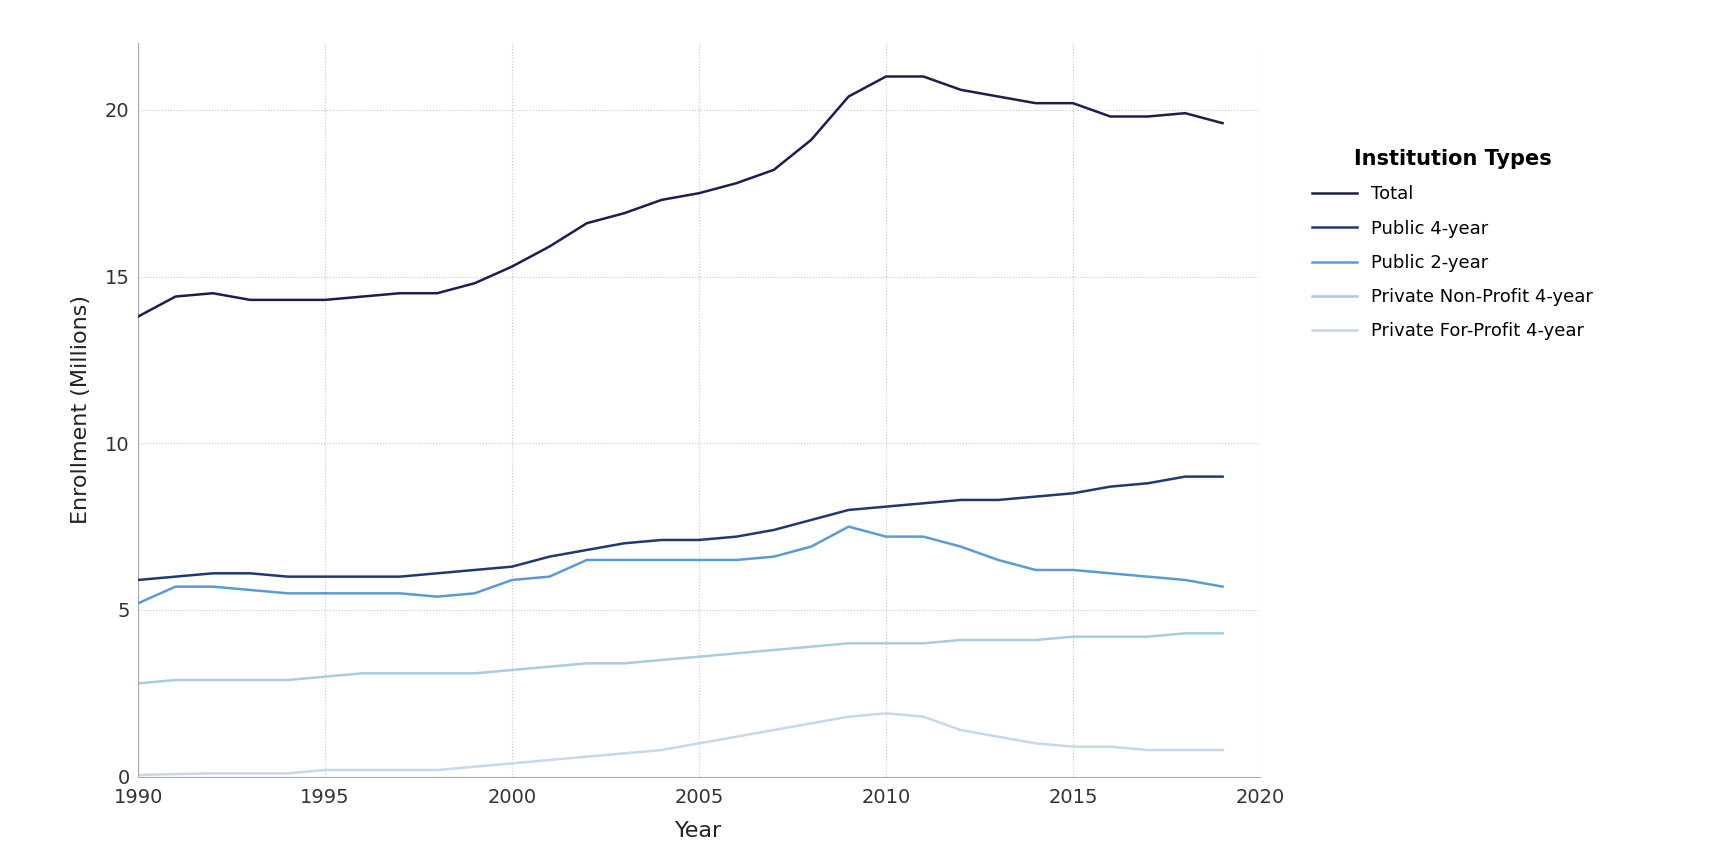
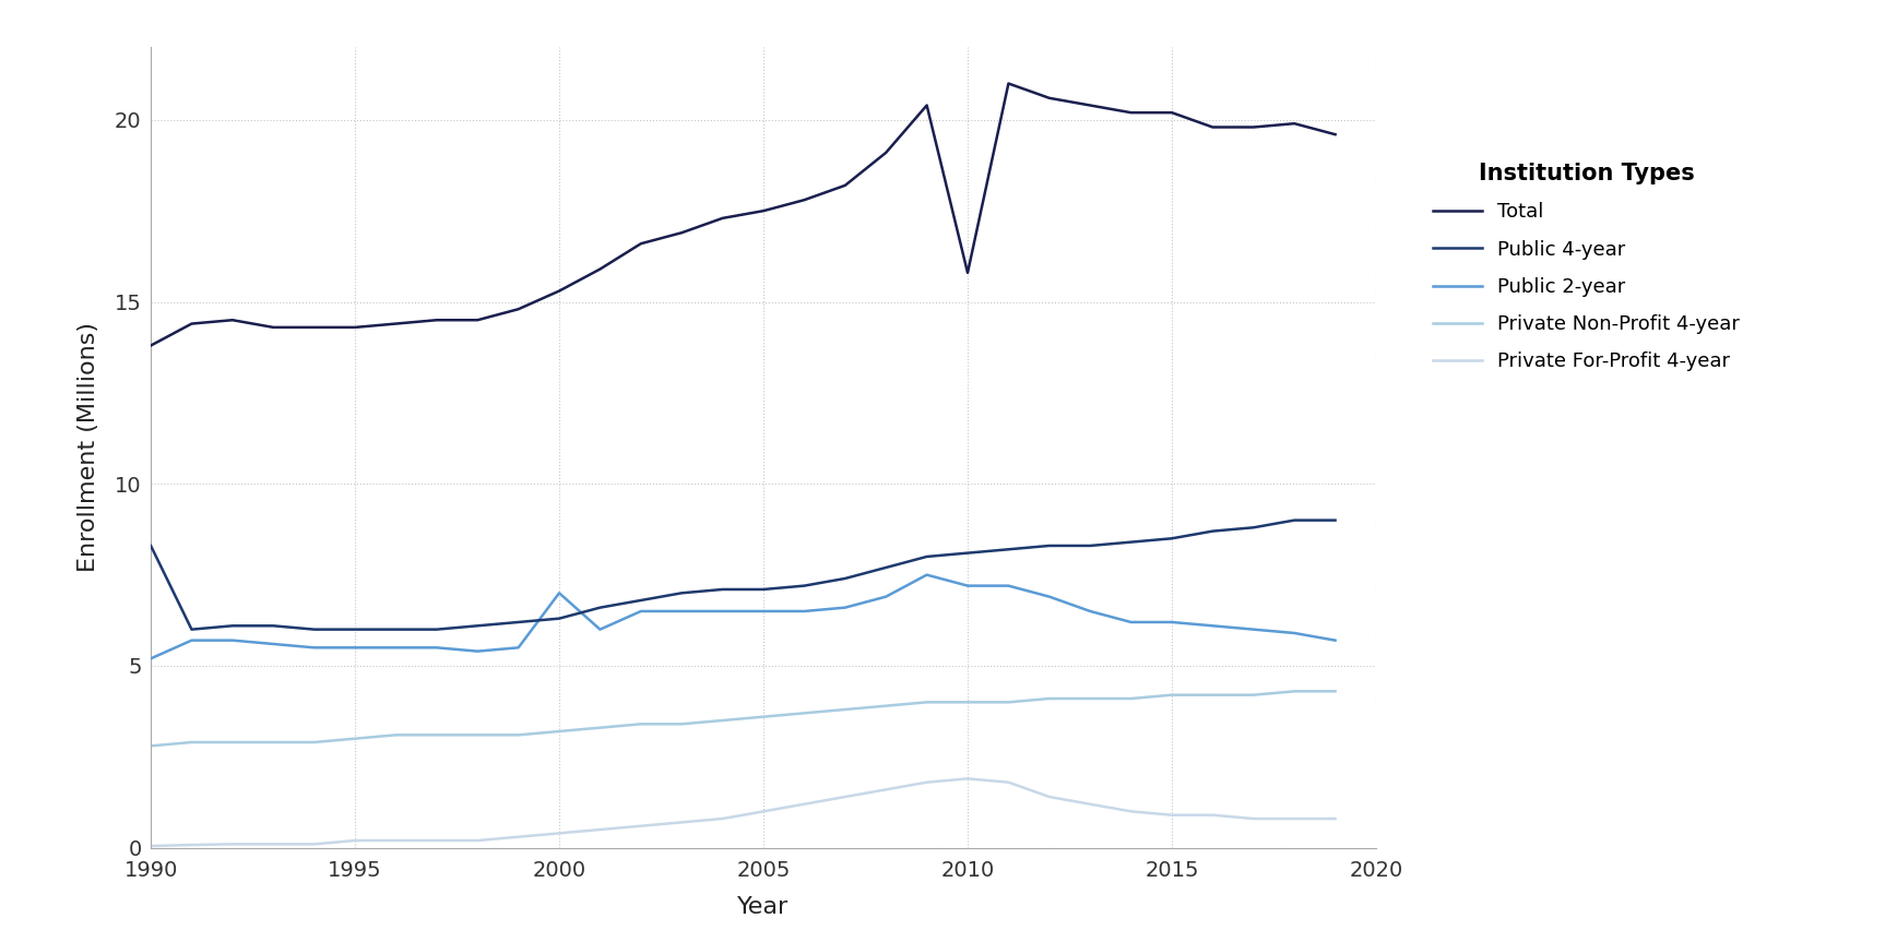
Public 4-year/1990: 5.9 -> 8.3
Public 2-year/2000: 5.9 -> 7.0
Total/2010: 21.0 -> 15.8
